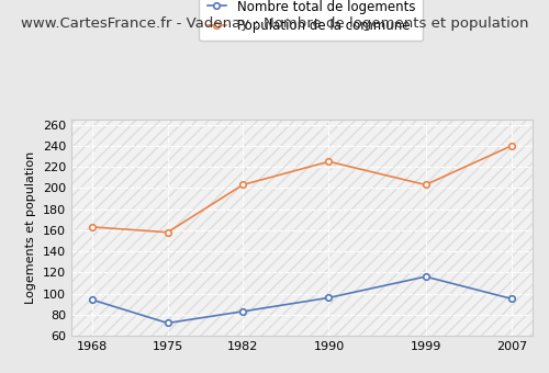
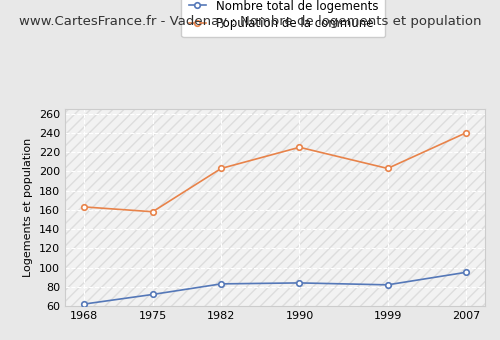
Nombre total de logements/1968: 94 -> 62
Nombre total de logements/1990: 96 -> 84
Nombre total de logements/1999: 116 -> 82
